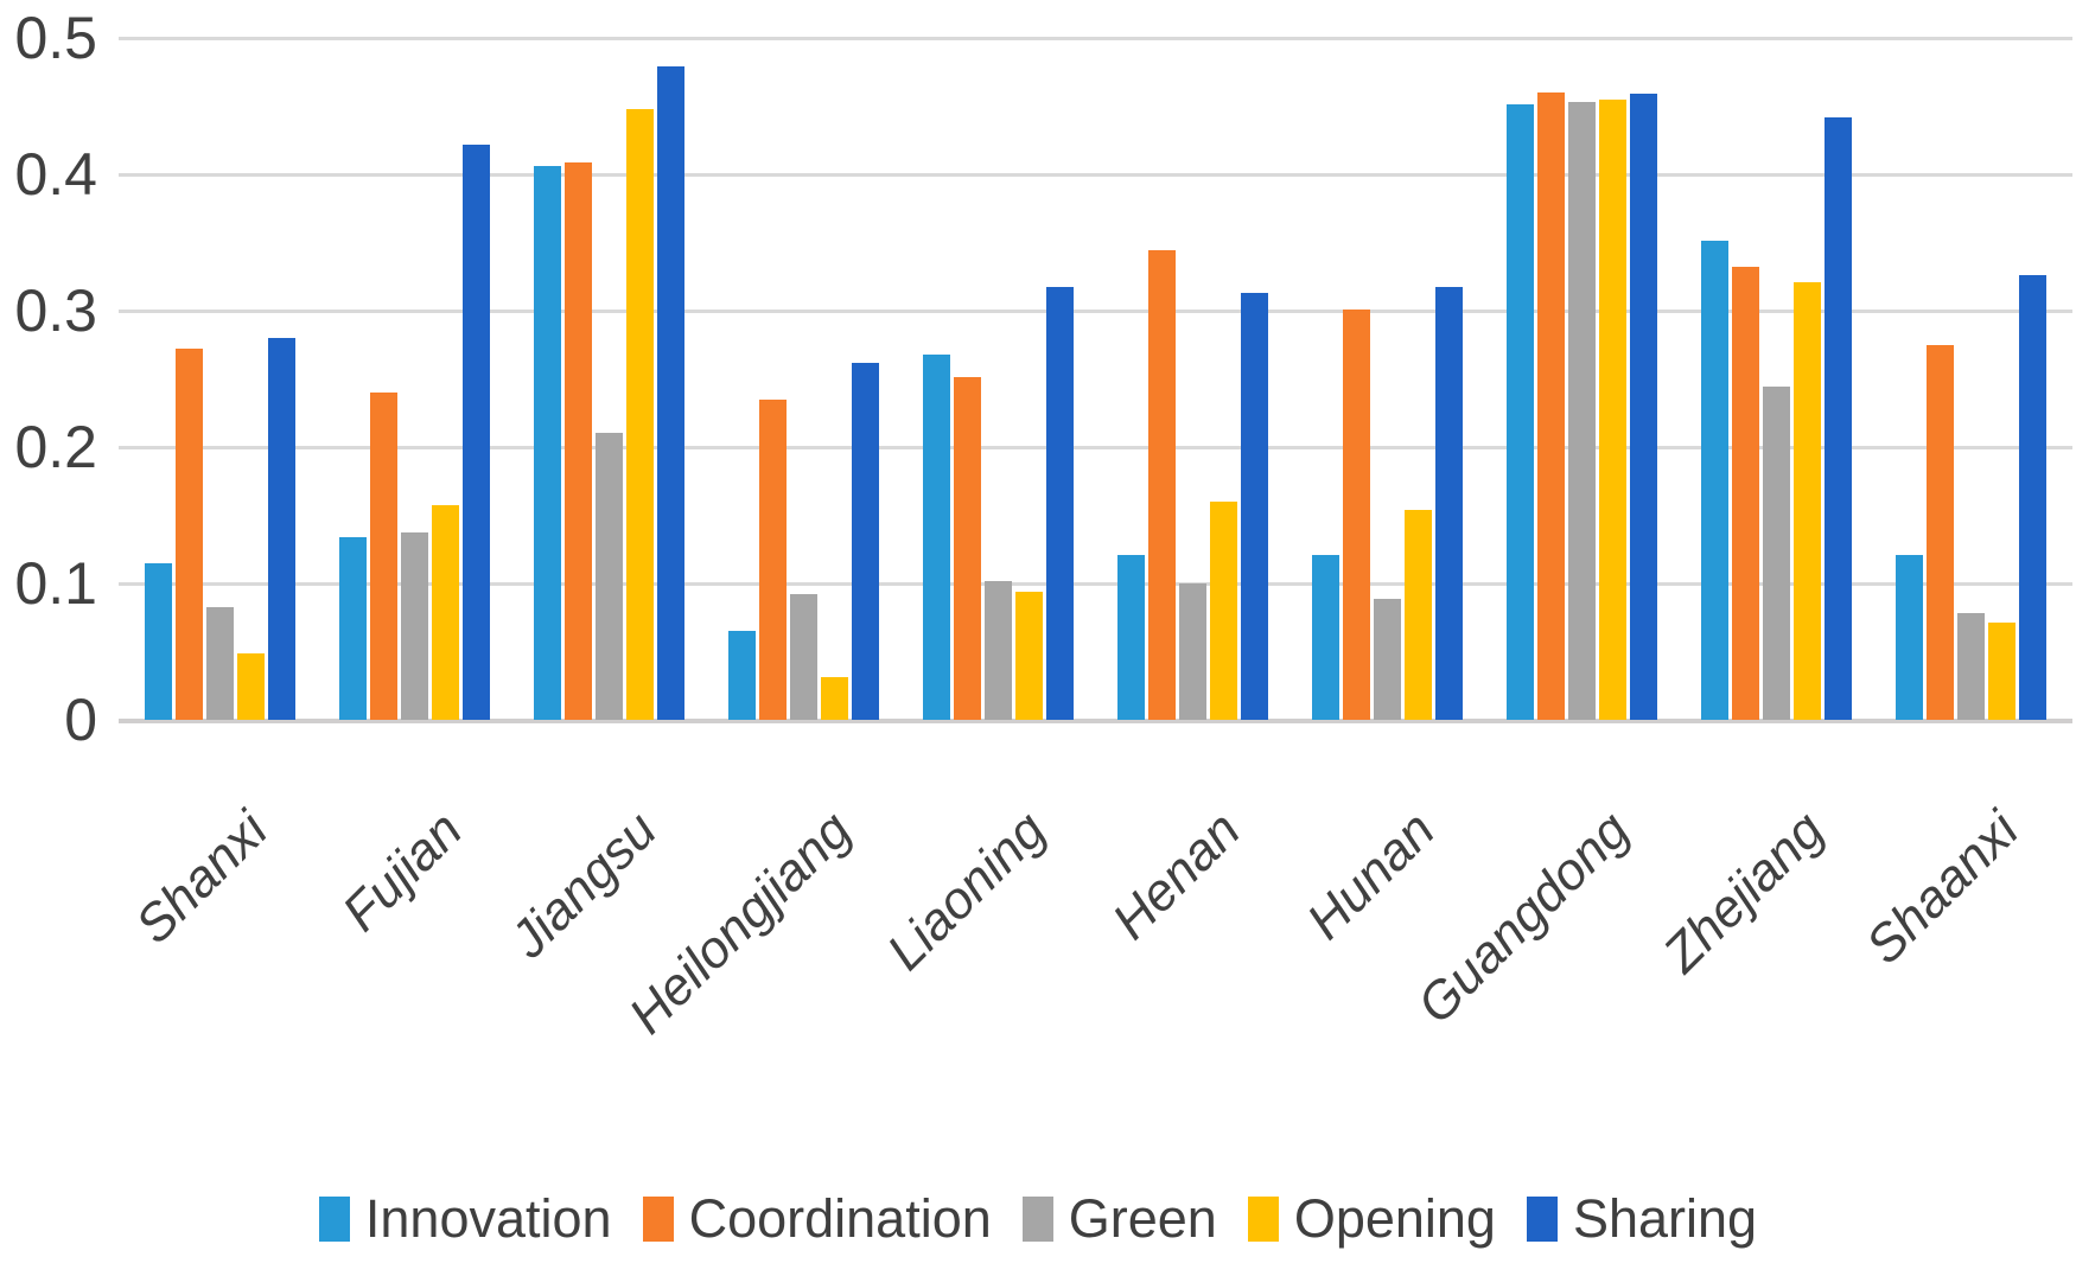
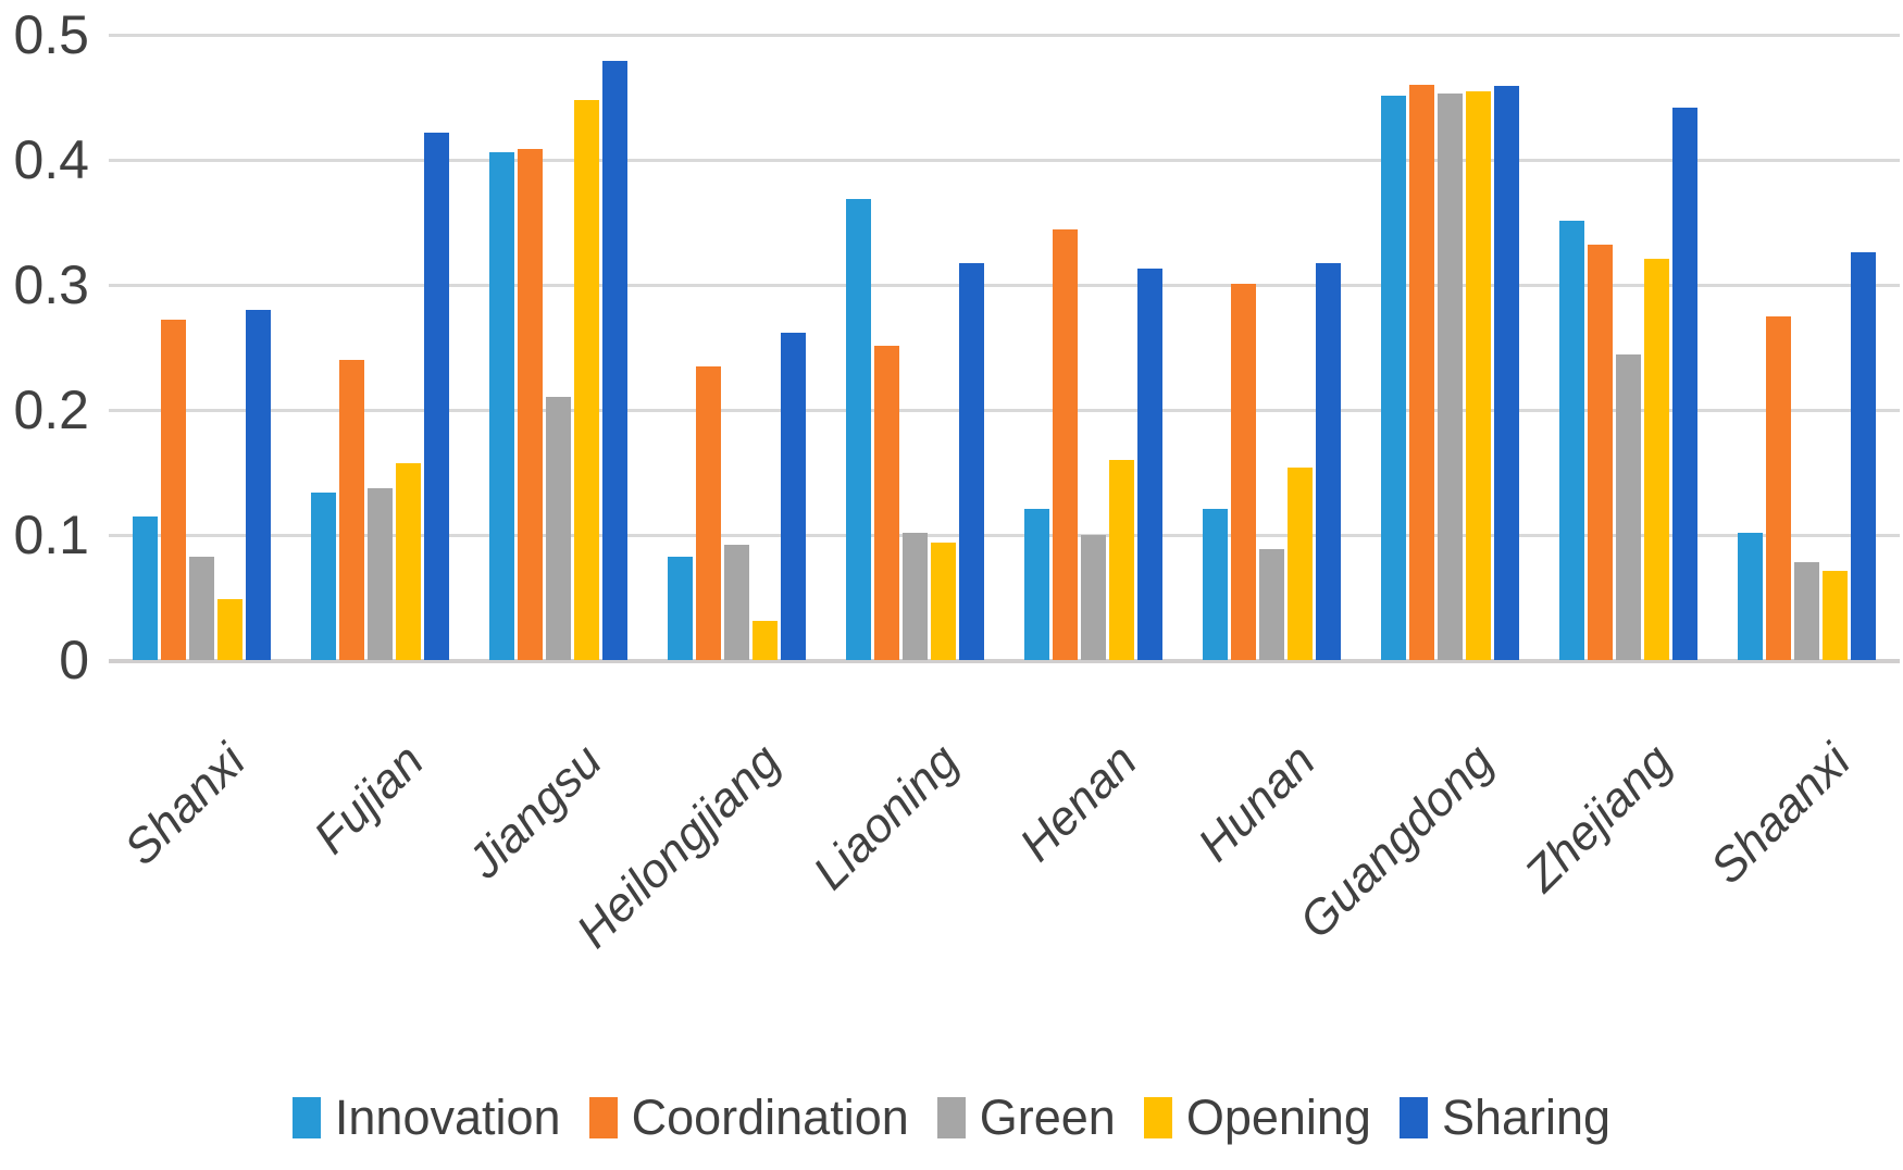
Innovation/Heilongjiang: 0.065 -> 0.083
Innovation/Liaoning: 0.268 -> 0.369
Innovation/Shaanxi: 0.121 -> 0.102
